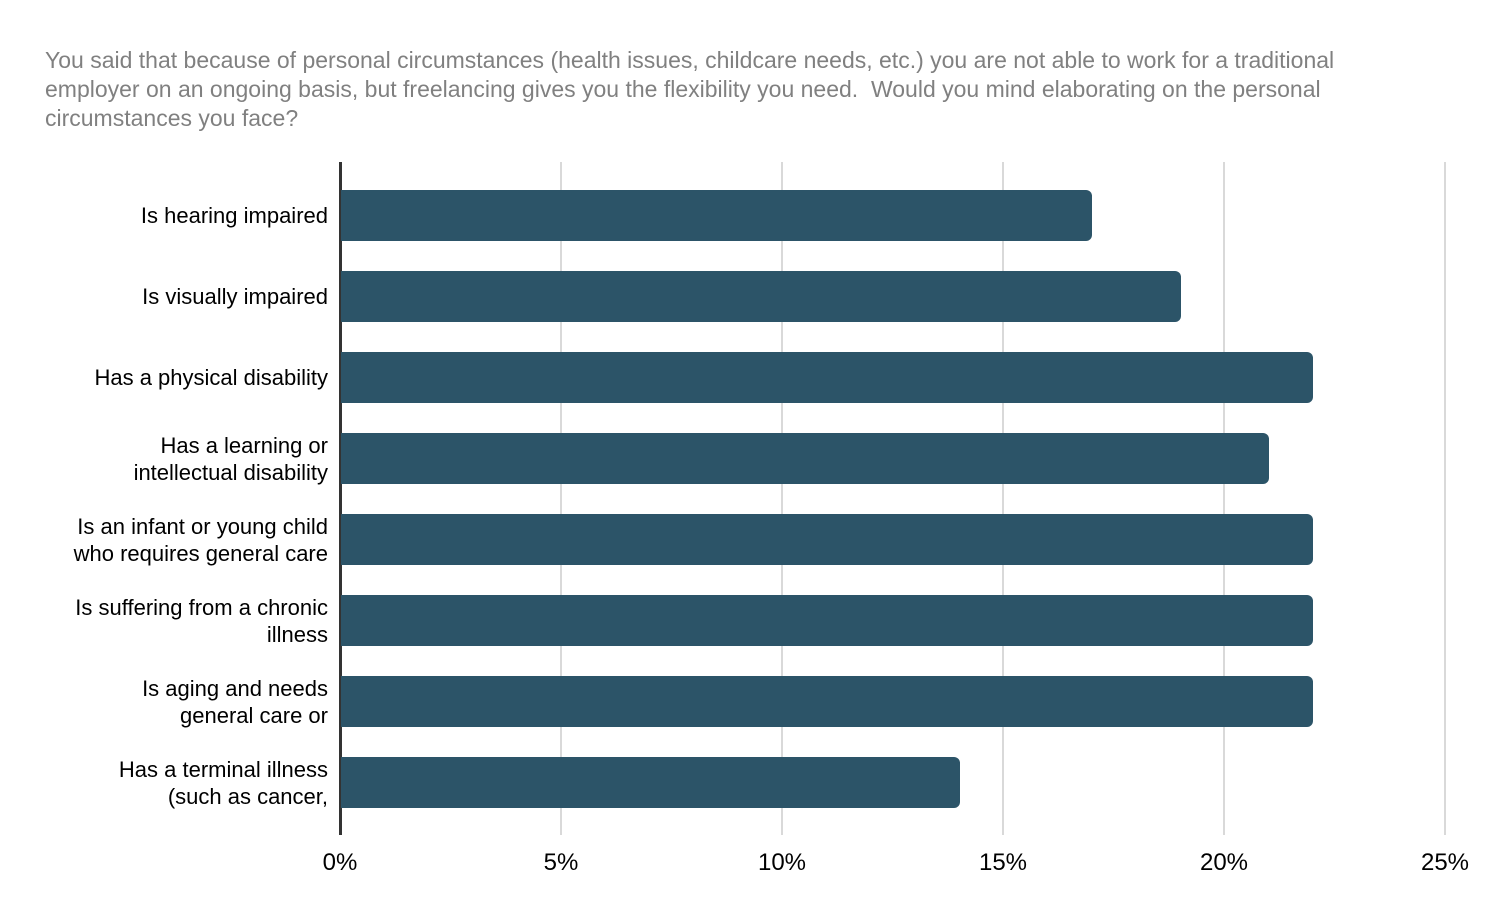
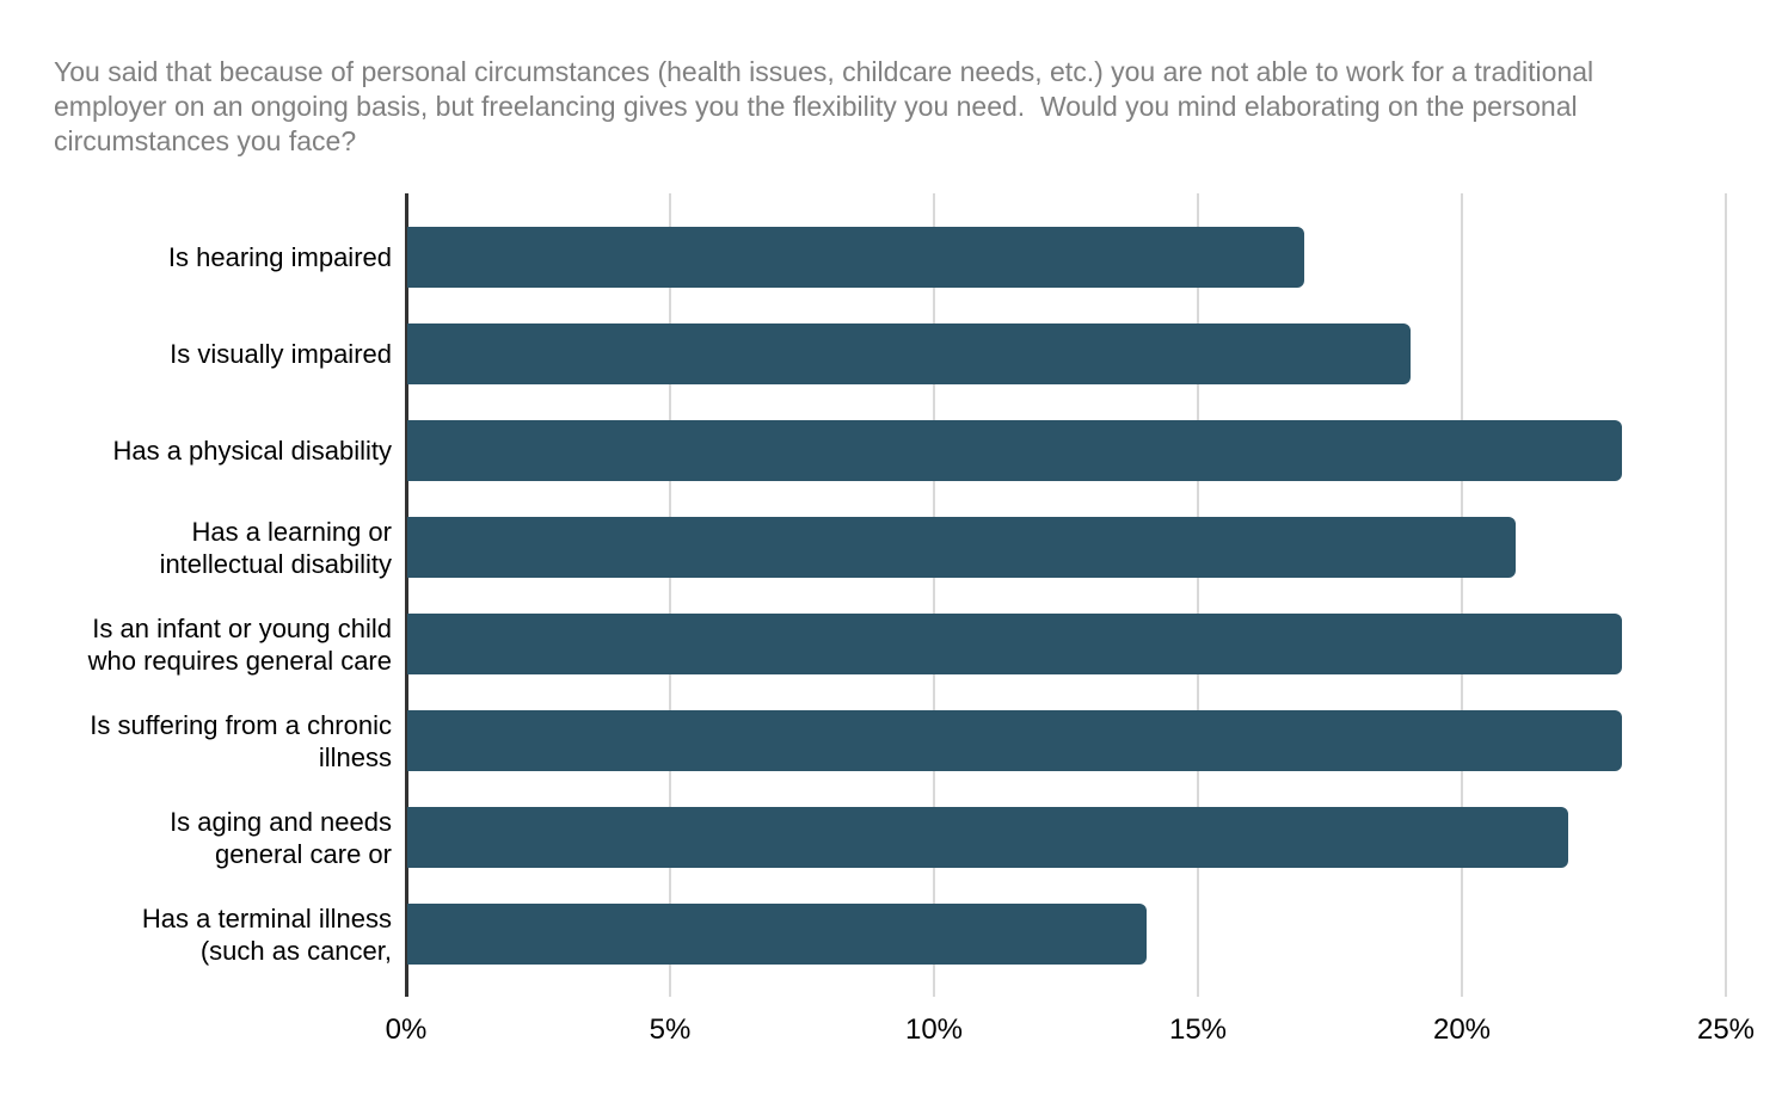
Has a physical disability: 22% -> 23%
Is an infant or young child who requires general care: 22% -> 23%
Is suffering from a chronic illness: 22% -> 23%
